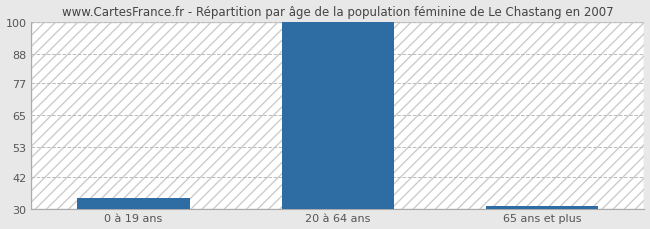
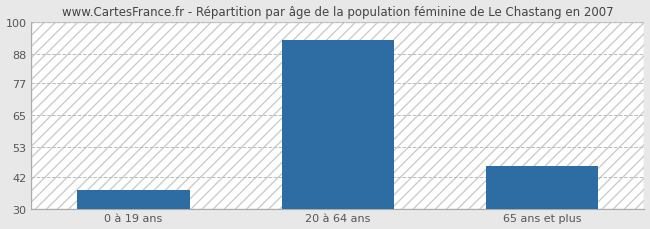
0 à 19 ans: 34 -> 37
20 à 64 ans: 100 -> 93
65 ans et plus: 31 -> 46
